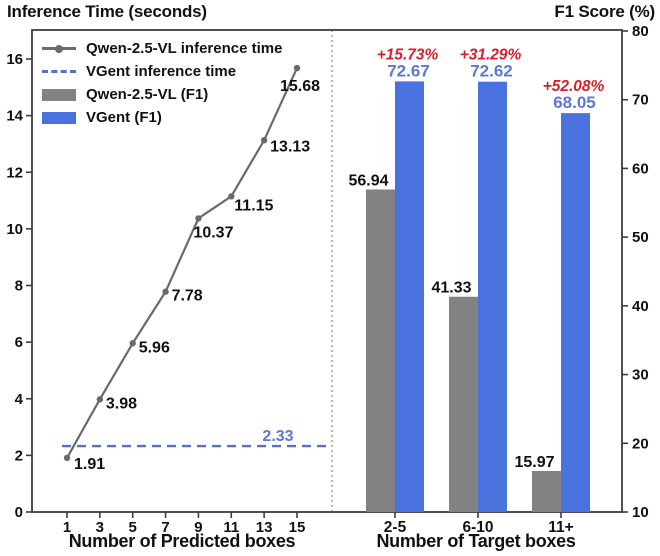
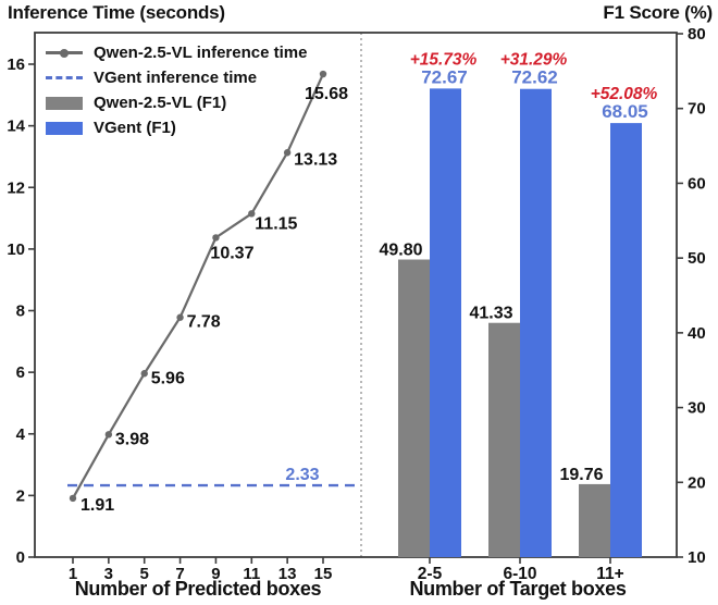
F1 Score (%)/Qwen-2.5-VL (F1)/2-5: 56.94 -> 49.80
F1 Score (%)/Qwen-2.5-VL (F1)/11+: 15.97 -> 19.76
